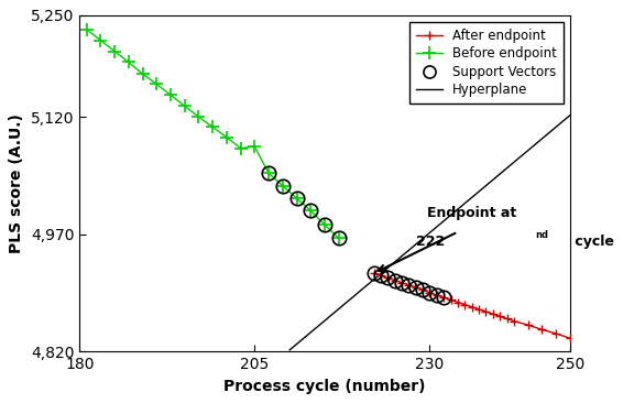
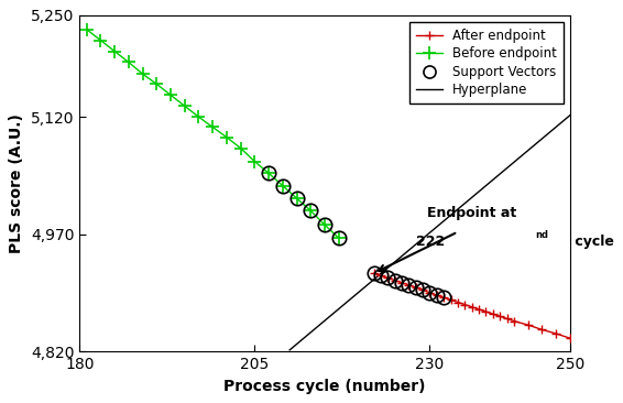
Before endpoint/205: 5,082 -> 5,063
